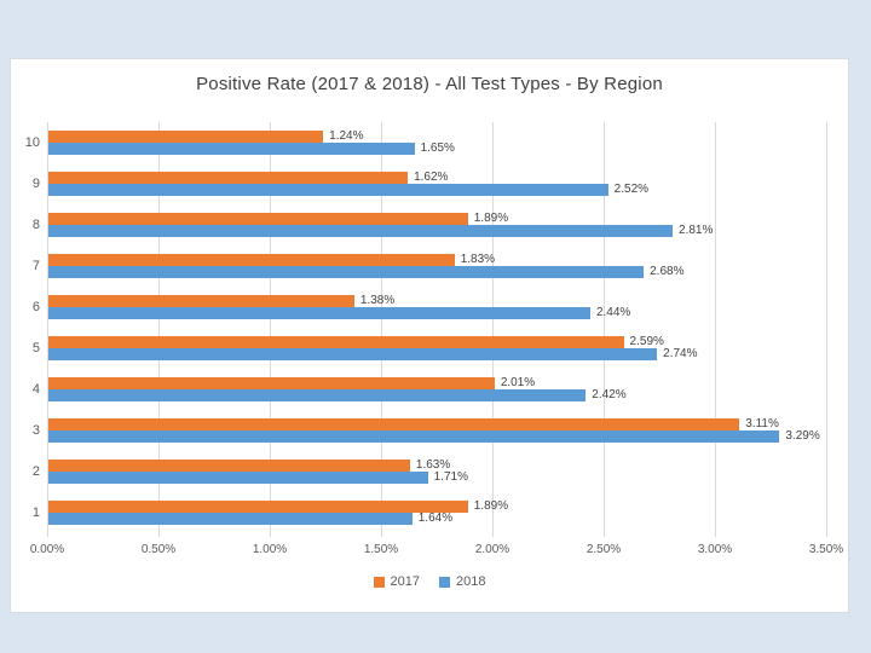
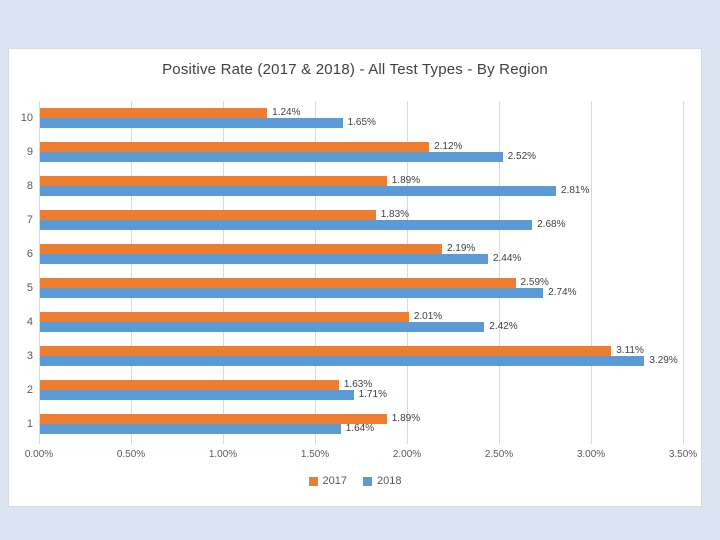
2017/9: 1.62% -> 2.12%
2017/6: 1.38% -> 2.19%
